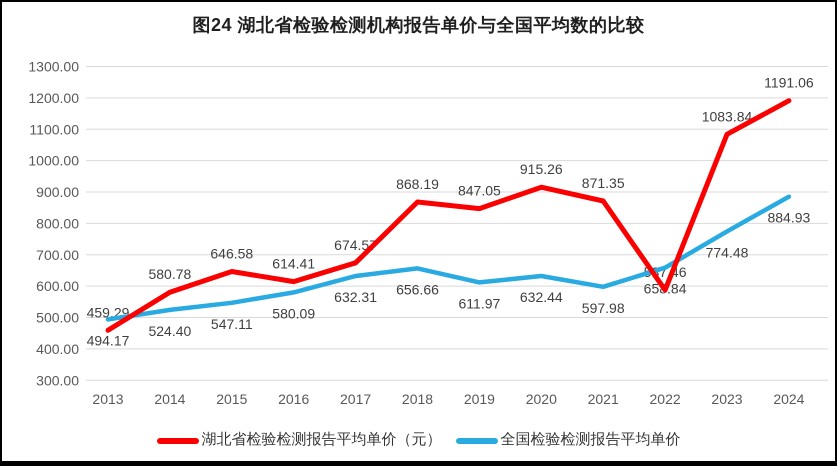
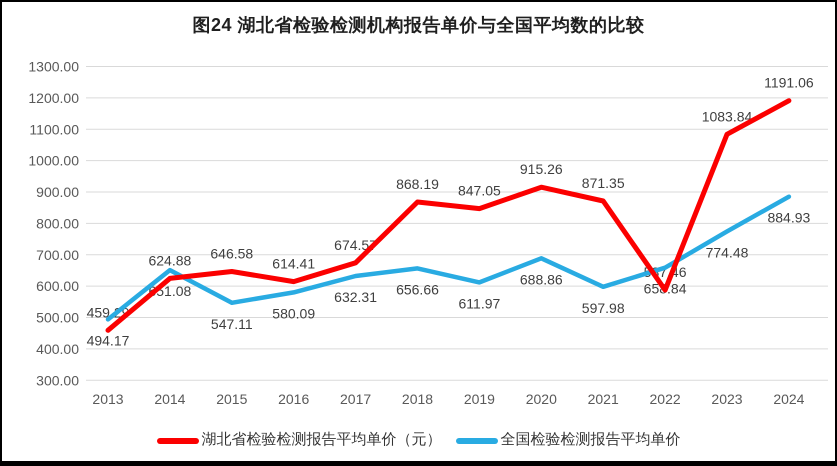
湖北省检验检测报告平均单价（元）/2014: 580.78 -> 624.88
全国检验检测报告平均单价/2014: 524.40 -> 651.08
全国检验检测报告平均单价/2020: 632.44 -> 688.86
